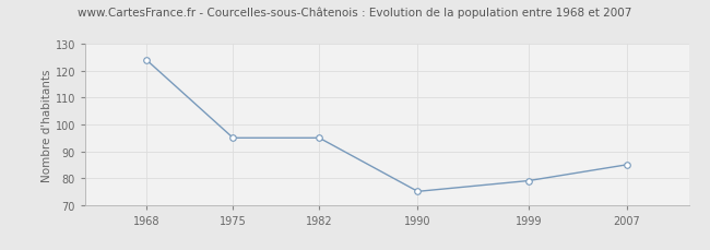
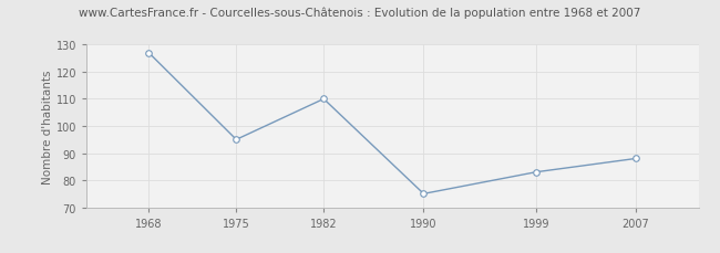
1968: 124 -> 127
1982: 95 -> 110
1999: 79 -> 83
2007: 85 -> 88
